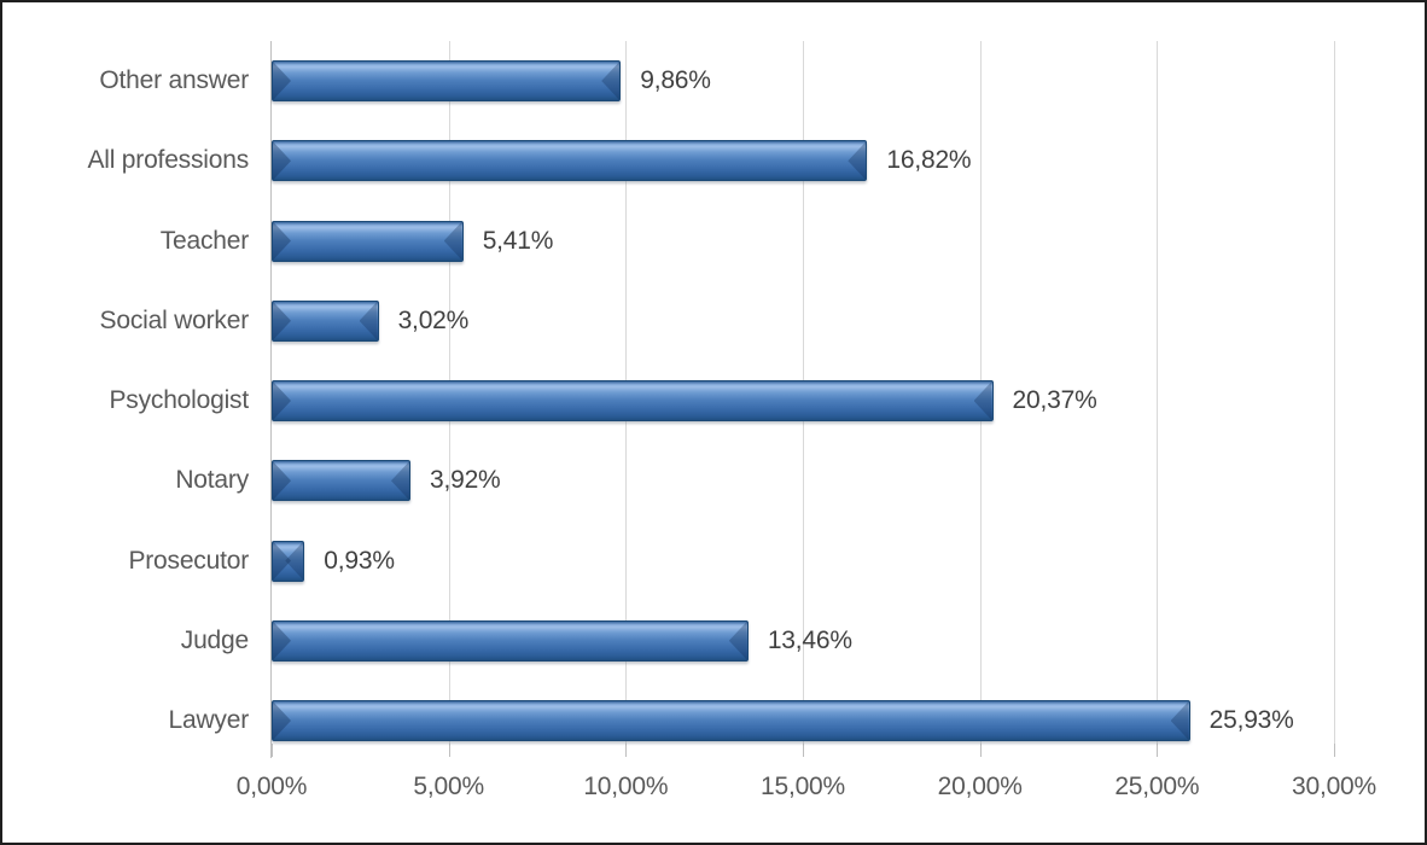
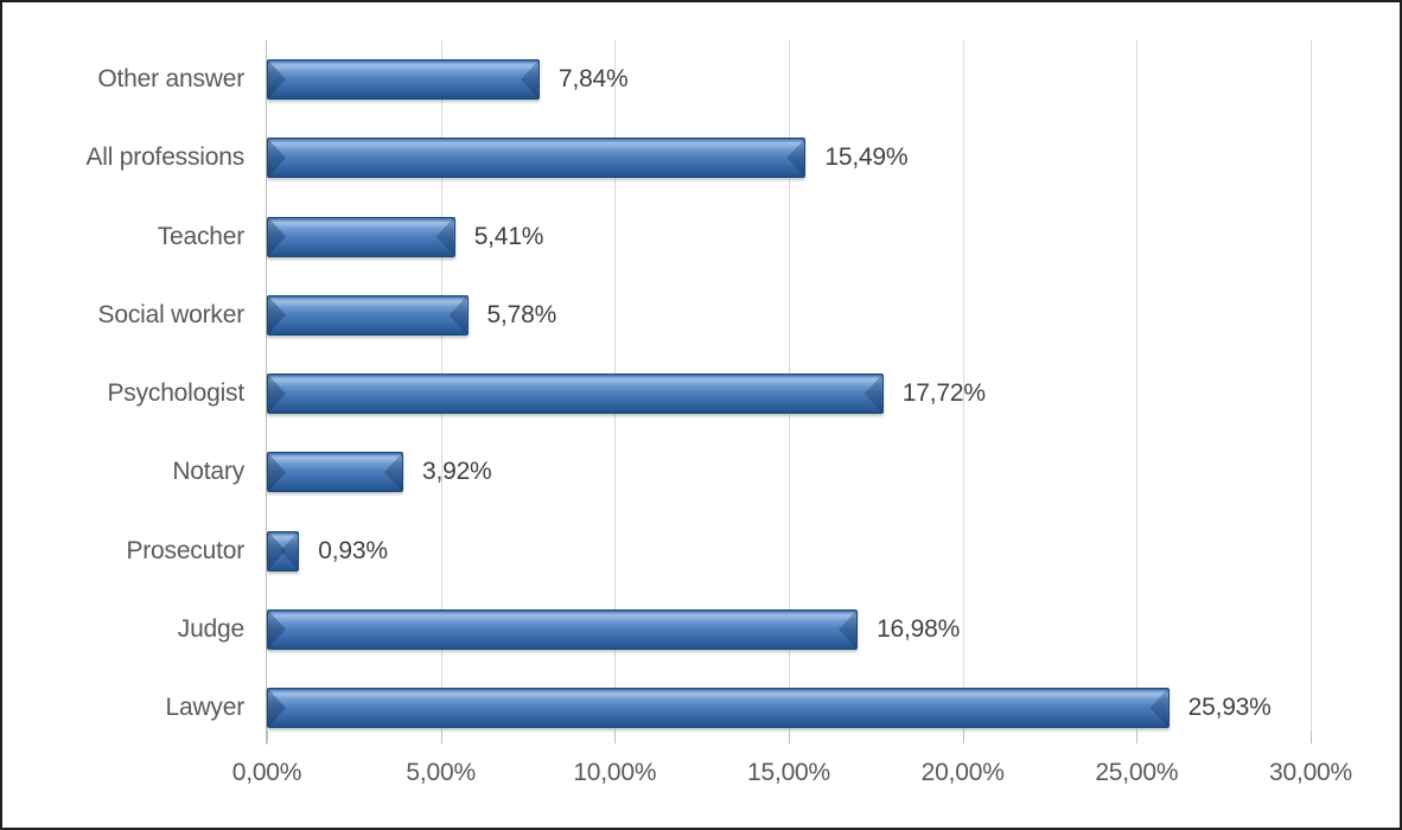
Other answer: 9,86% -> 7,84%
All professions: 16,82% -> 15,49%
Social worker: 3,02% -> 5,78%
Psychologist: 20,37% -> 17,72%
Judge: 13,46% -> 16,98%
